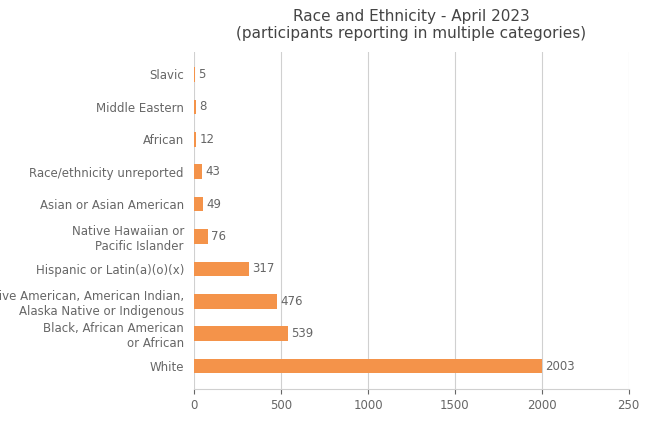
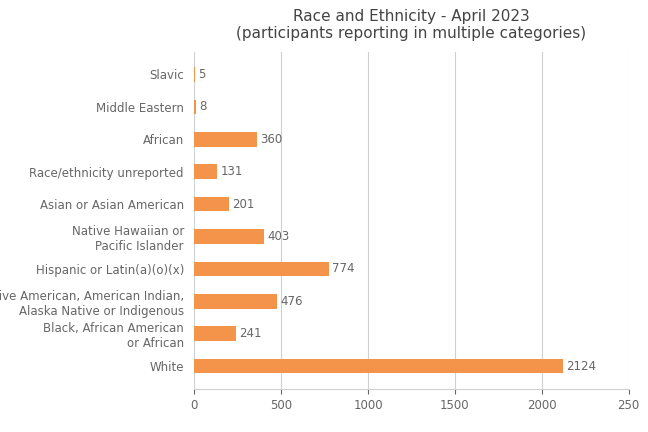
African: 12 -> 360
Race/ethnicity unreported: 43 -> 131
Asian or Asian American: 49 -> 201
Native Hawaiian or Pacific Islander: 76 -> 403
Hispanic or Latin(a)(o)(x): 317 -> 774
Black, African American or African: 539 -> 241
White: 2003 -> 2124
